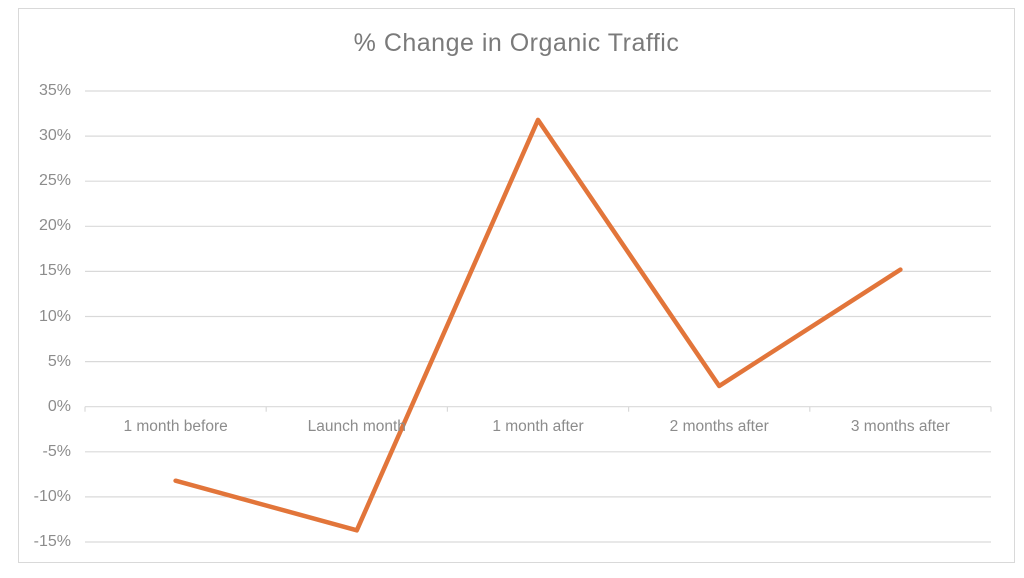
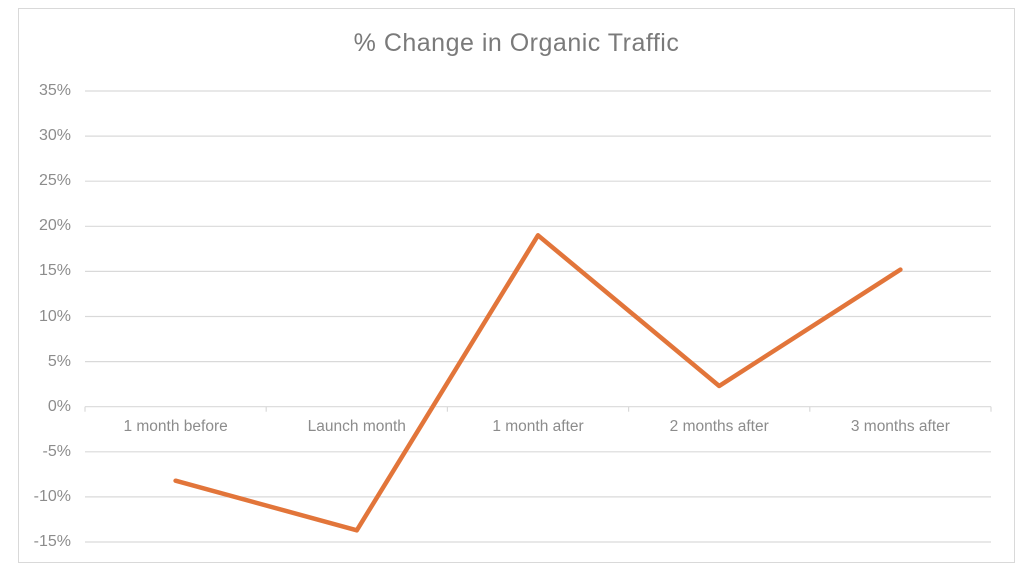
1 month after: 32% -> 19%
